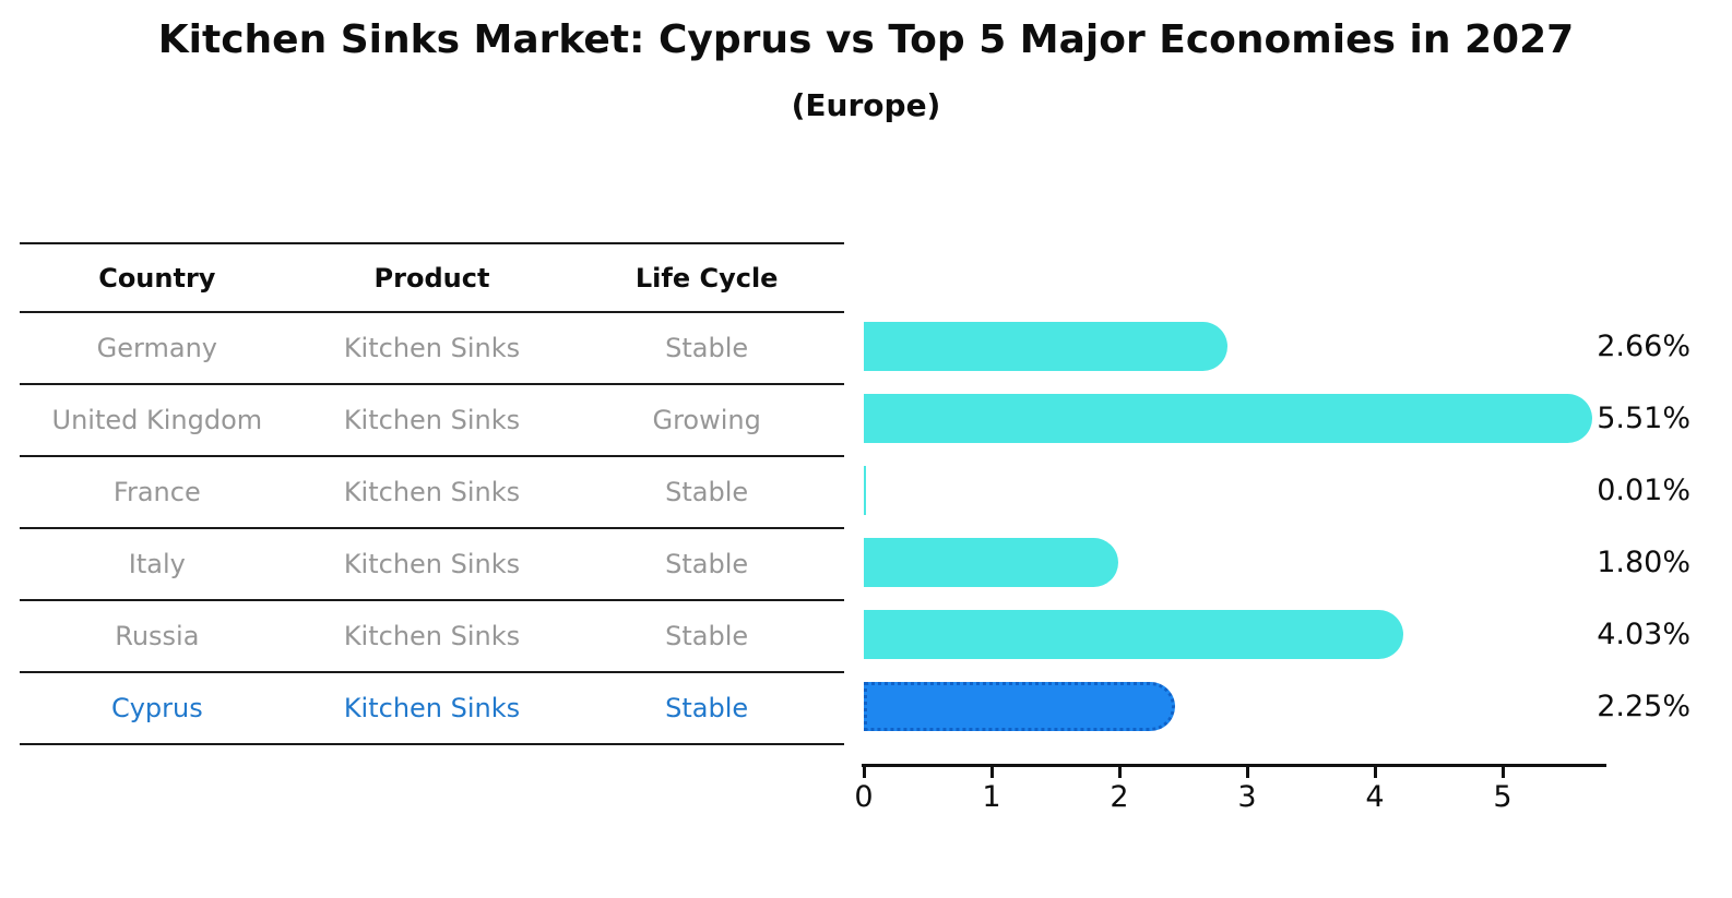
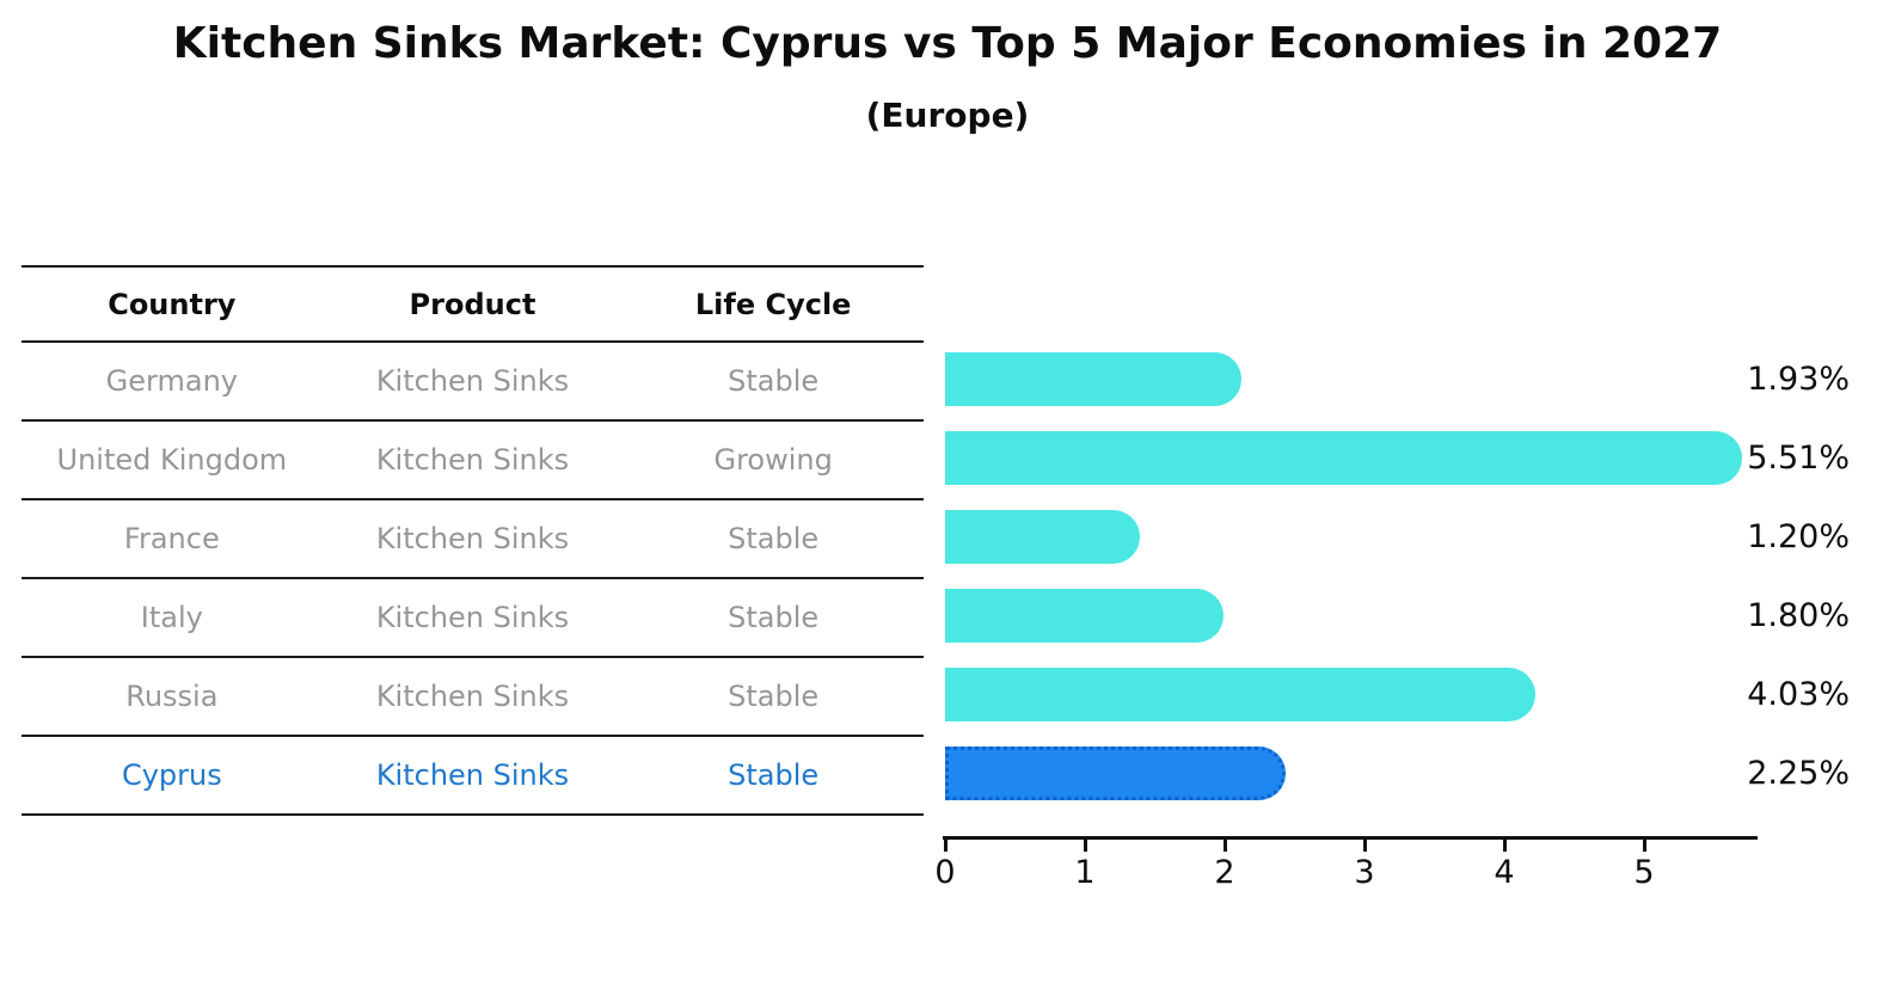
Germany: 2.66% -> 1.93%
France: 0.01% -> 1.20%
